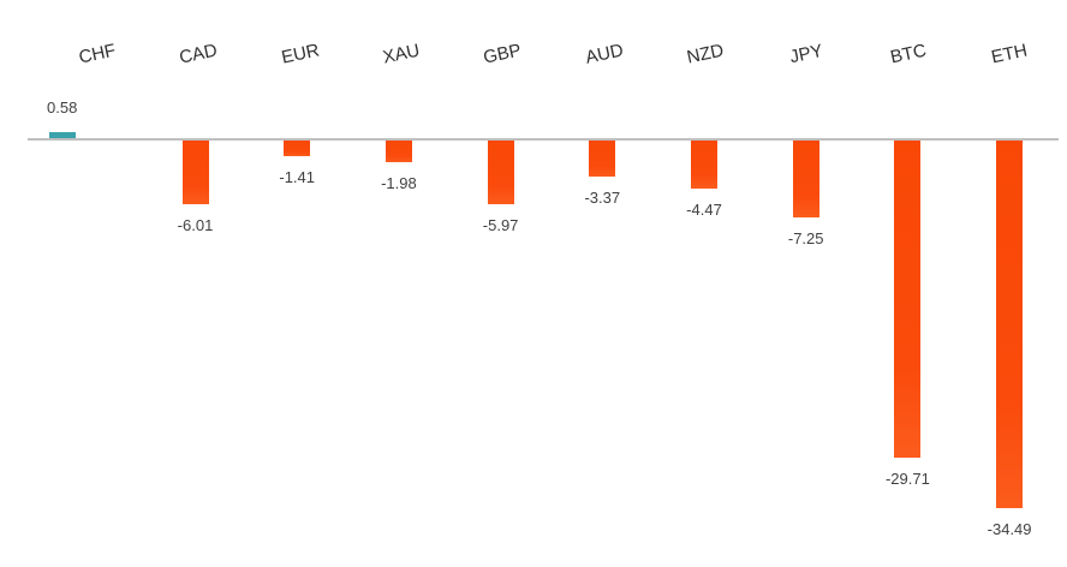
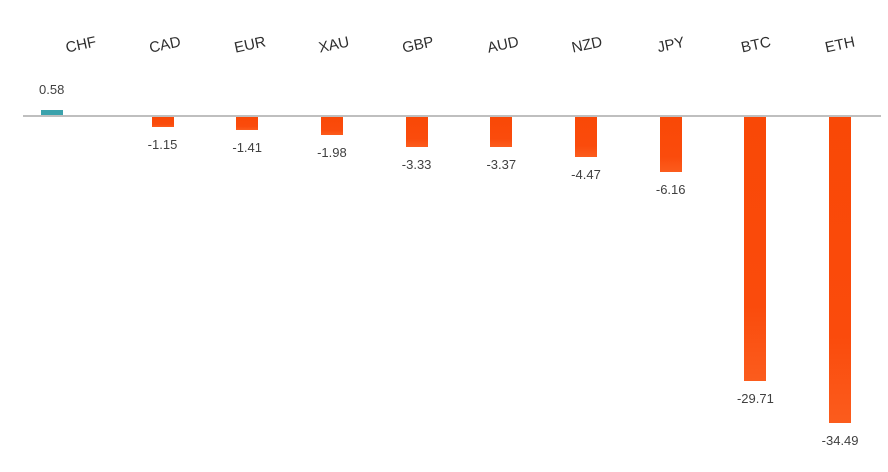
CAD: -6.01 -> -1.15
GBP: -5.97 -> -3.33
JPY: -7.25 -> -6.16
